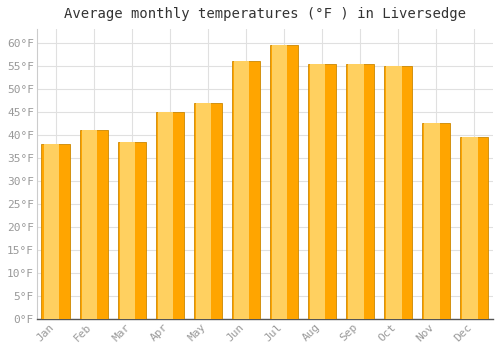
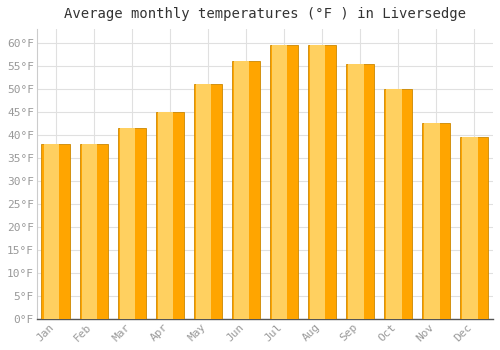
Feb: 41.0°F -> 38.0°F
Mar: 38.5°F -> 41.5°F
May: 47.0°F -> 51.0°F
Aug: 55.5°F -> 59.5°F
Oct: 55.0°F -> 50.0°F
